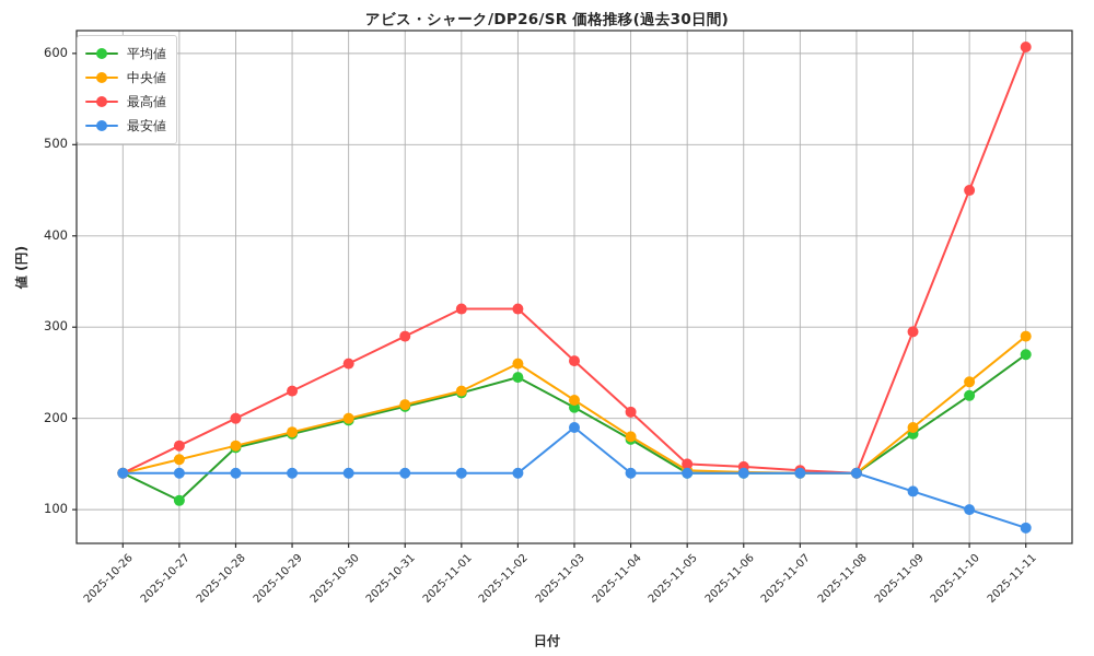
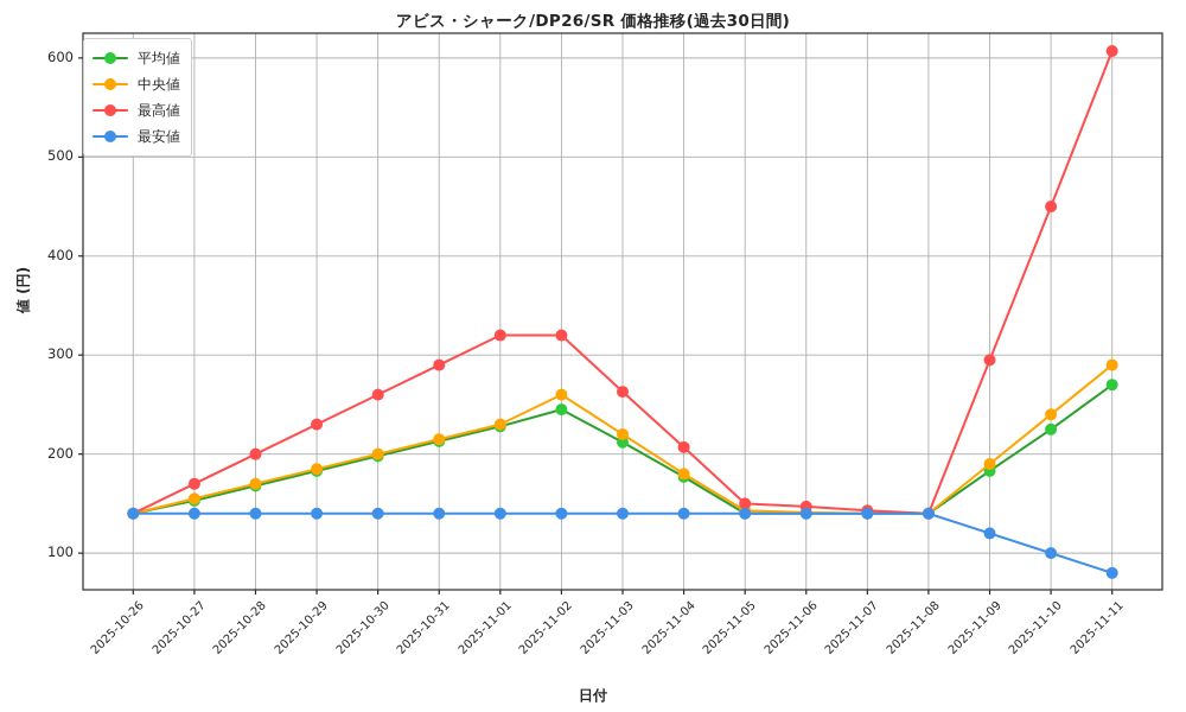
平均値/2025-10-27: 110 -> 150
最安値/2025-11-03: 190 -> 140
